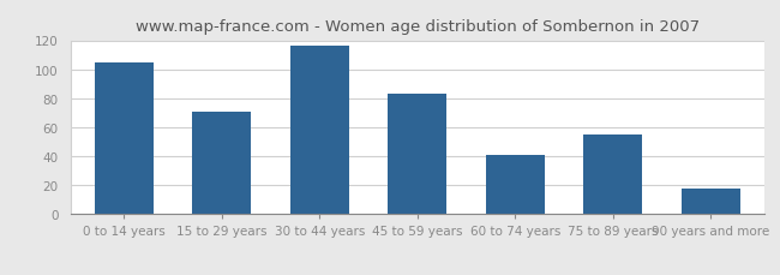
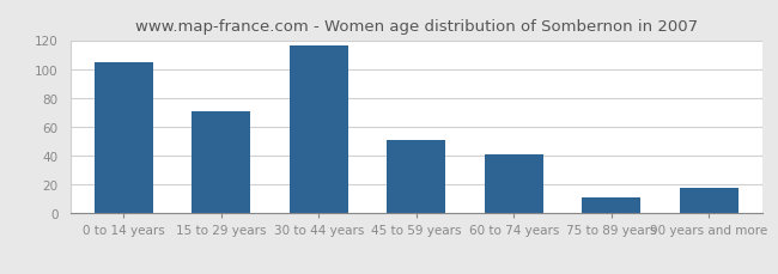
45 to 59 years: 83 -> 51
75 to 89 years: 55 -> 11
